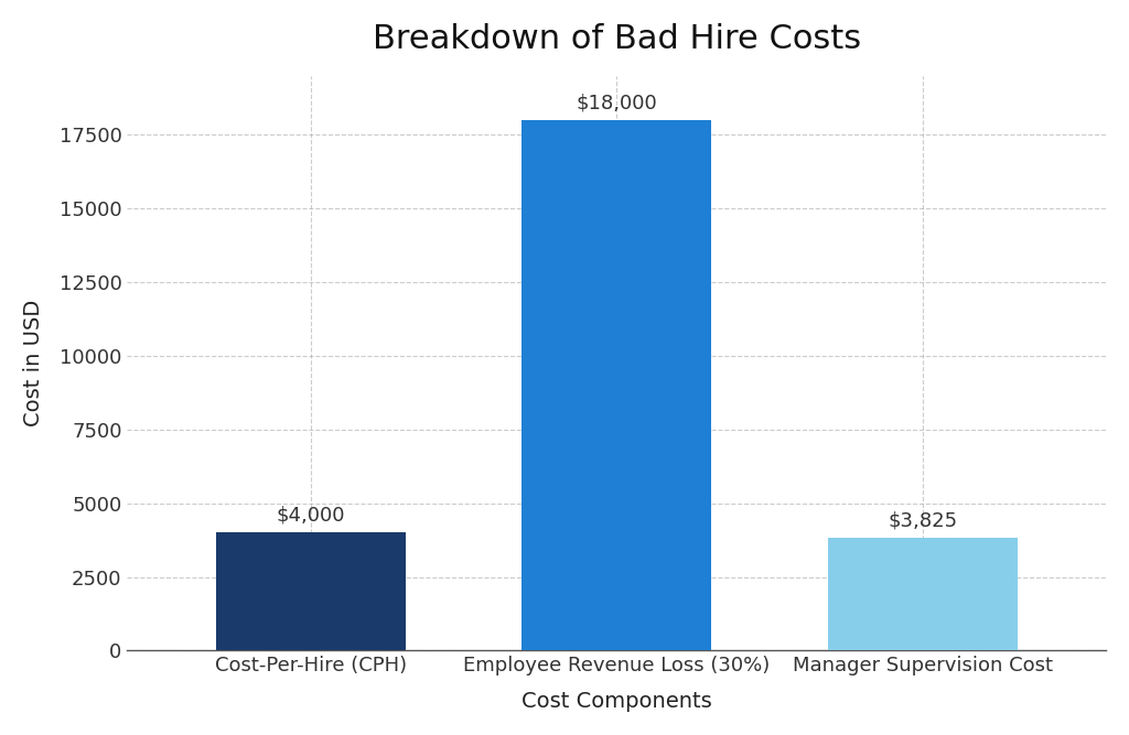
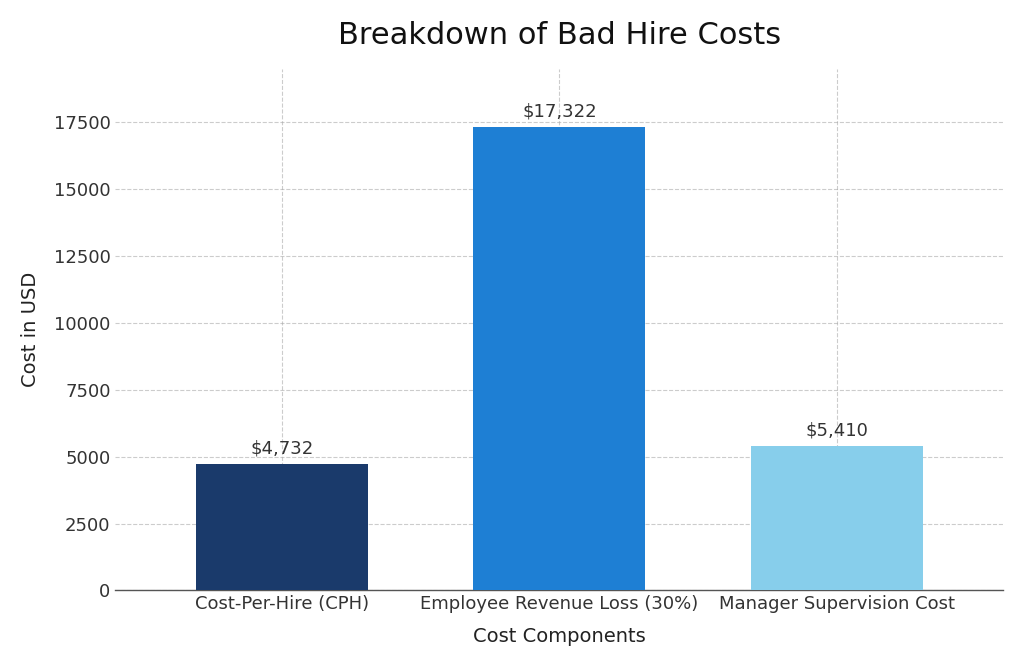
Cost-Per-Hire (CPH): $4,000 -> $4,732
Employee Revenue Loss (30%): $18,000 -> $17,322
Manager Supervision Cost: $3,825 -> $5,410
